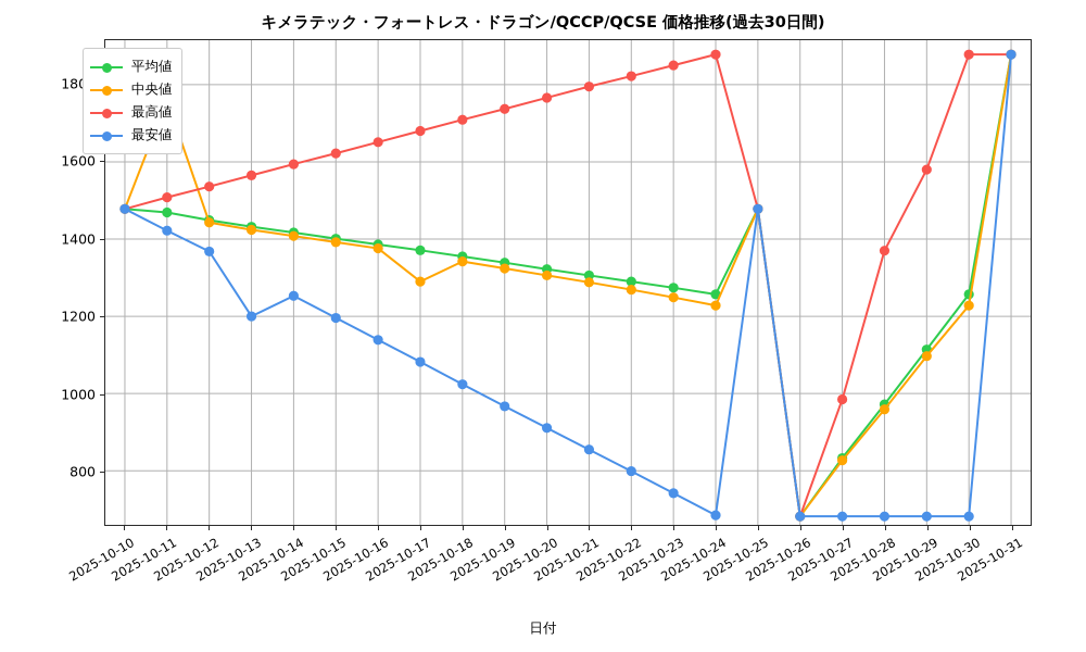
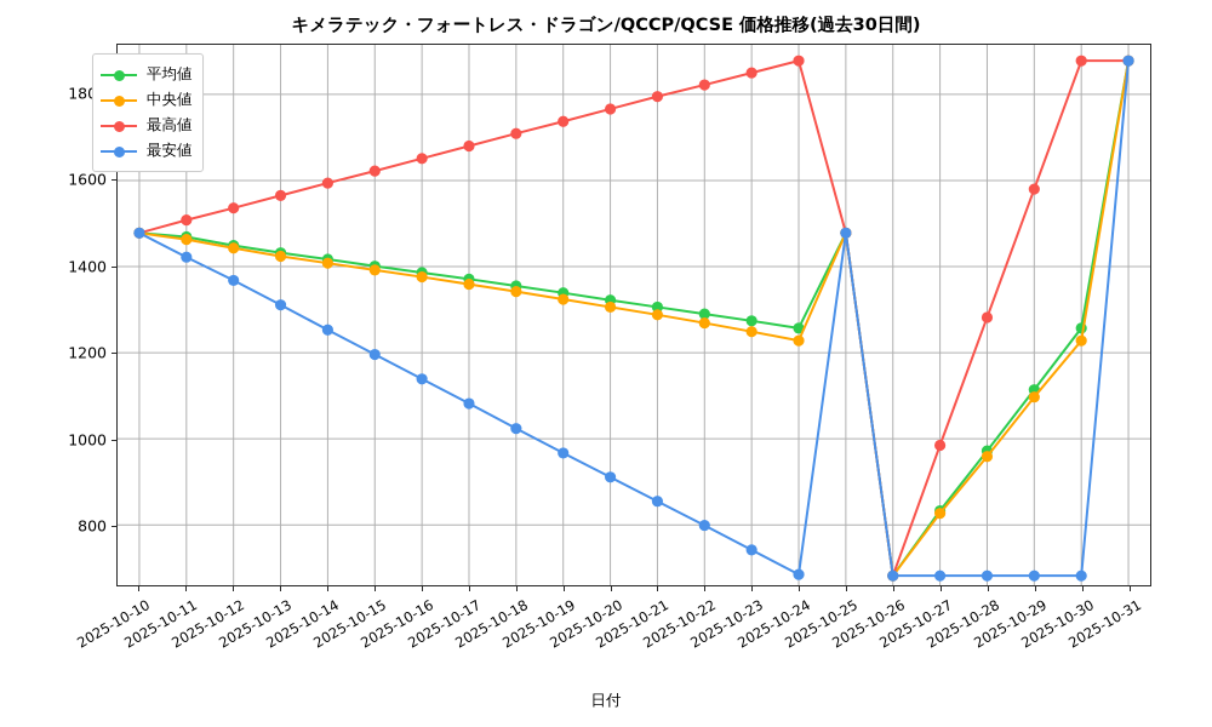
中央値/2025-10-11: 1760 -> 1460
最安値/2025-10-13: 1200 -> 1310
中央値/2025-10-17: 1290 -> 1360
最高値/2025-10-28: 1370 -> 1280
